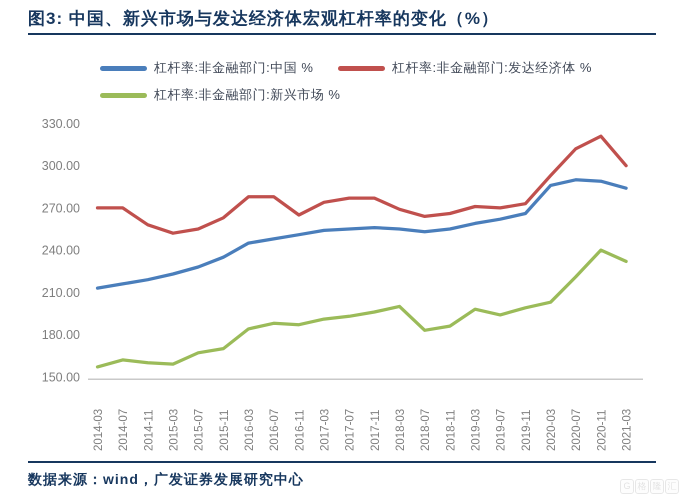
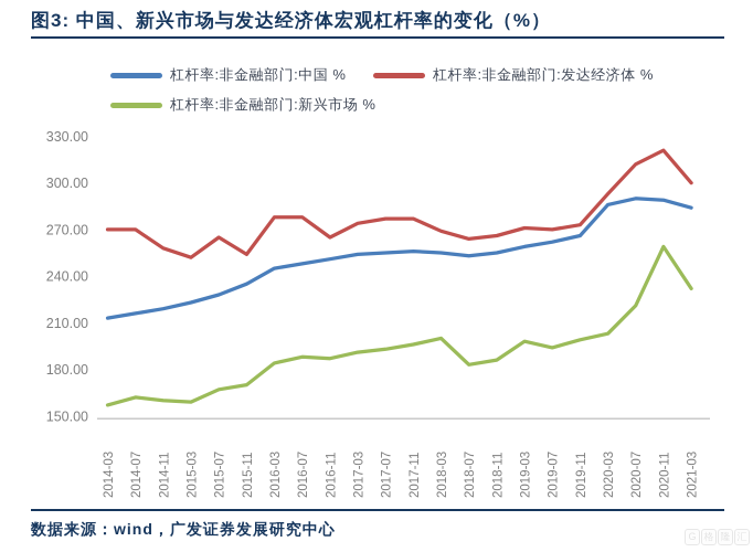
杠杆率:非金融部门:发达经济体 %/2015-07: 255 -> 265
杠杆率:非金融部门:发达经济体 %/2015-11: 263 -> 254
杠杆率:非金融部门:新兴市场 %/2020-11: 240 -> 259
